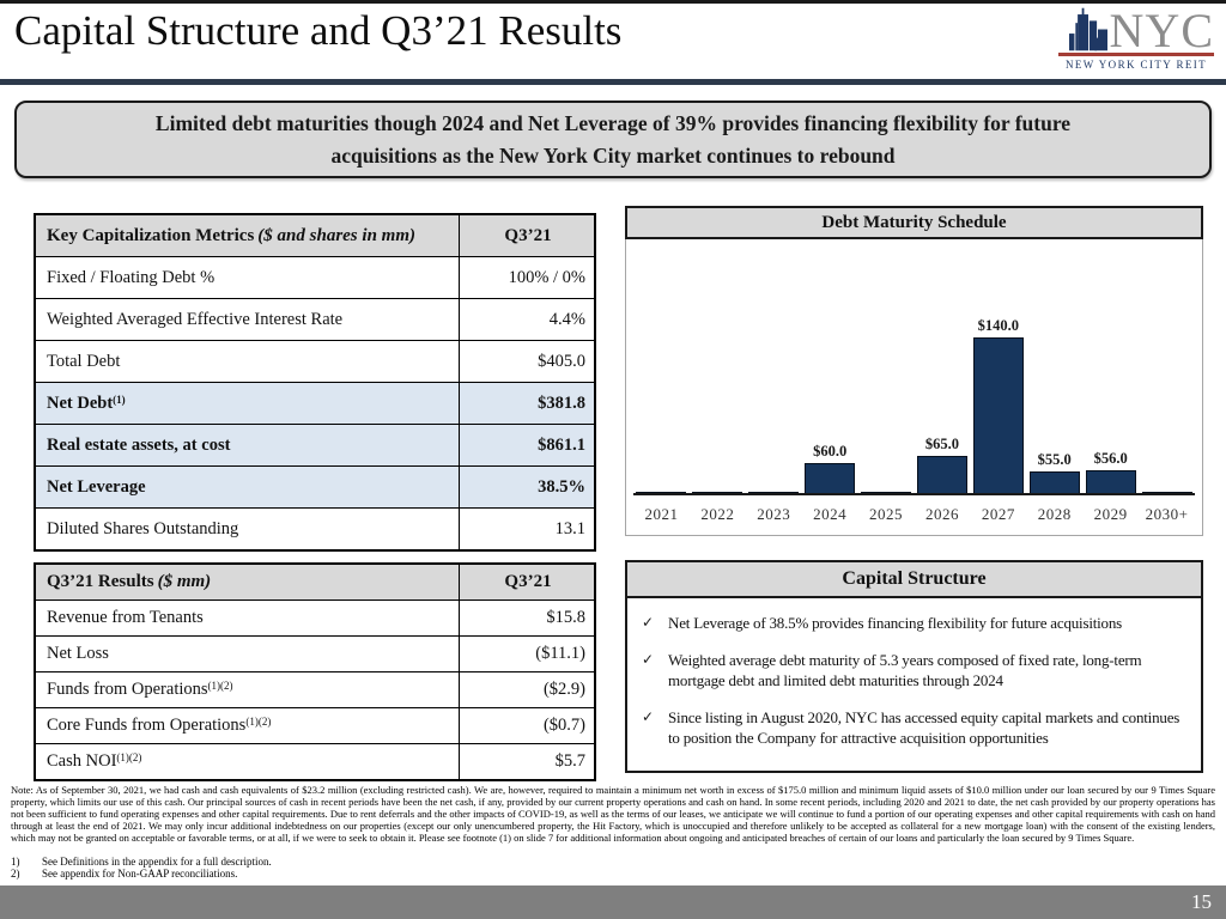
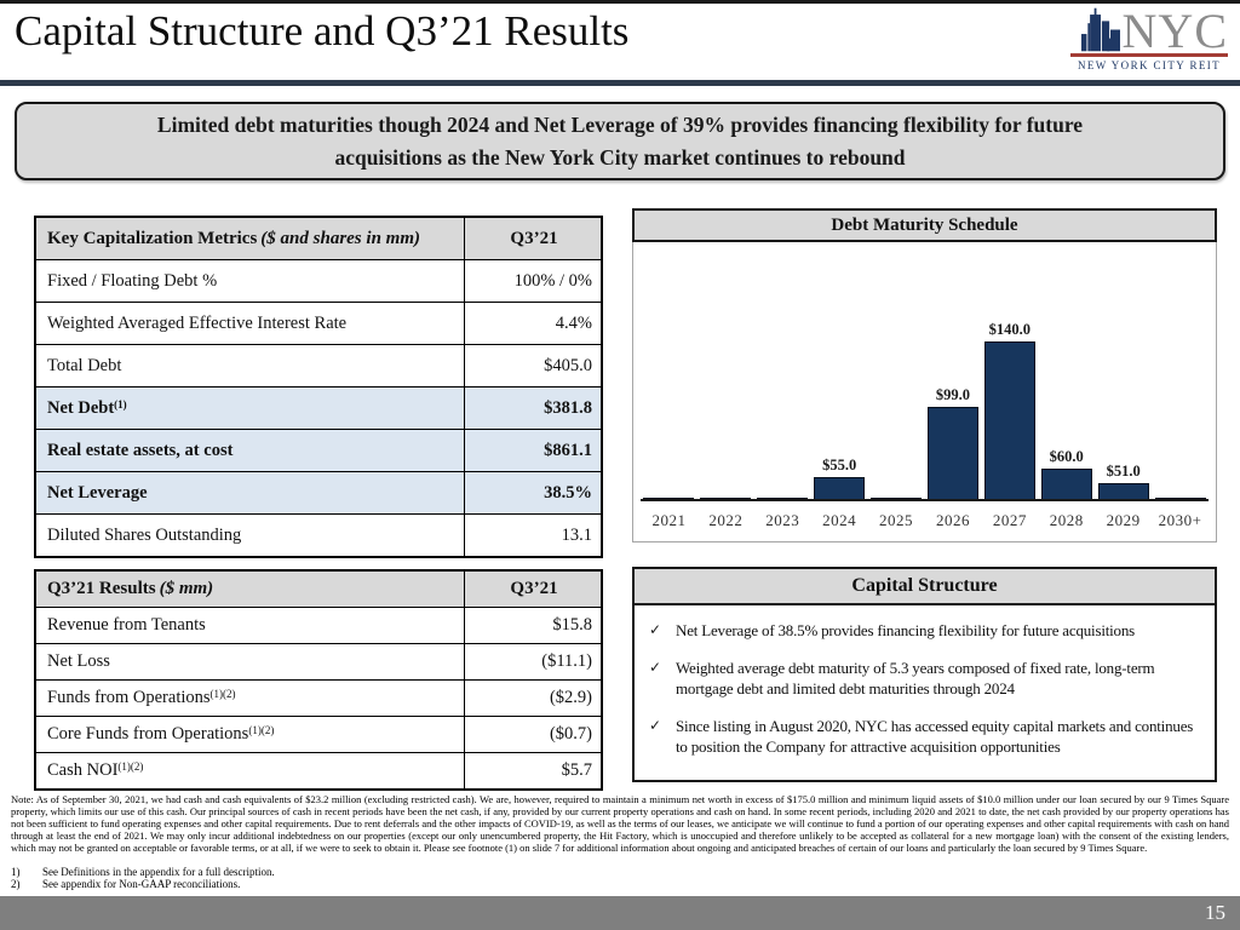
2024: $60.0 -> $55.0
2026: $65.0 -> $99.0
2028: $55.0 -> $60.0
2029: $56.0 -> $51.0
